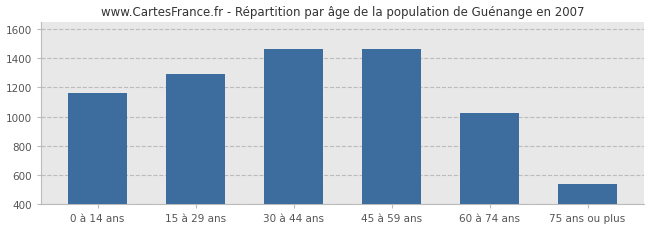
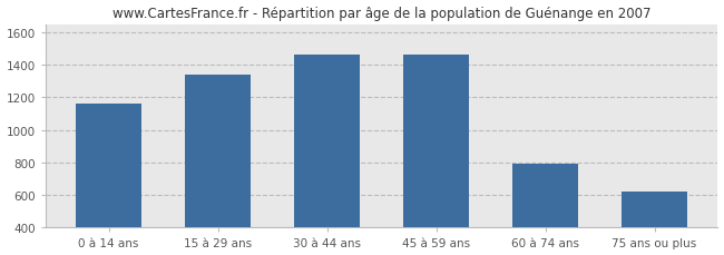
15 à 29 ans: 1290 -> 1340
60 à 74 ans: 1020 -> 790
75 ans ou plus: 540 -> 620
